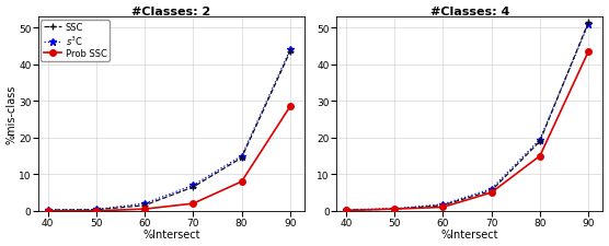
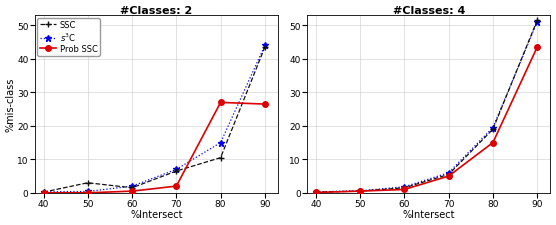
#Classes: 2/SSC/50: 0.3 -> 3.0
#Classes: 2/SSC/80: 14.5 -> 10.5
#Classes: 2/Prob SSC/80: 8.0 -> 27.0
#Classes: 2/Prob SSC/90: 28.5 -> 26.5
